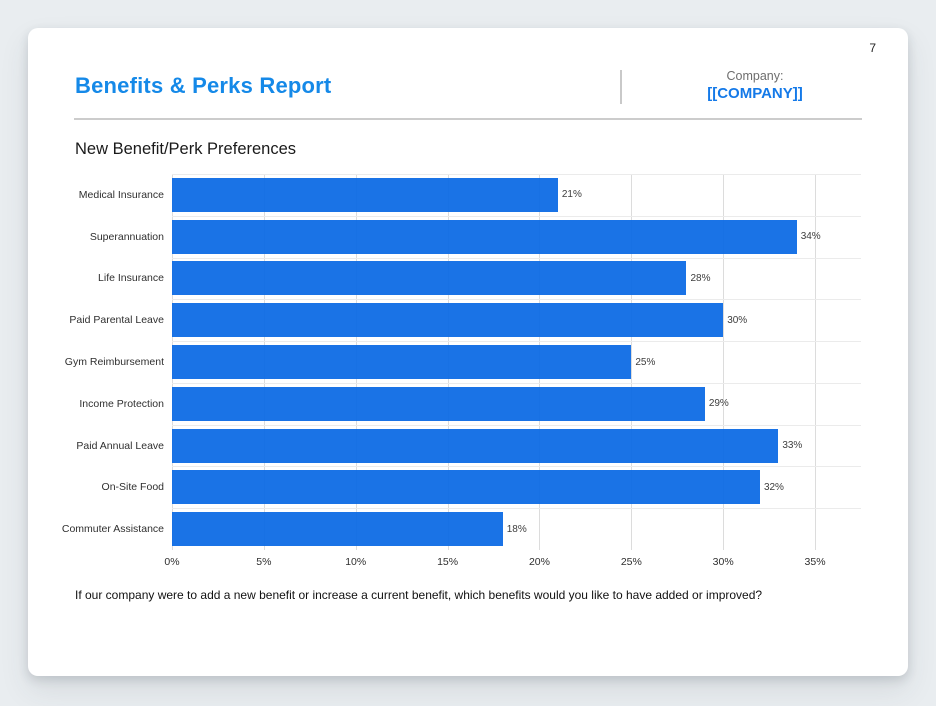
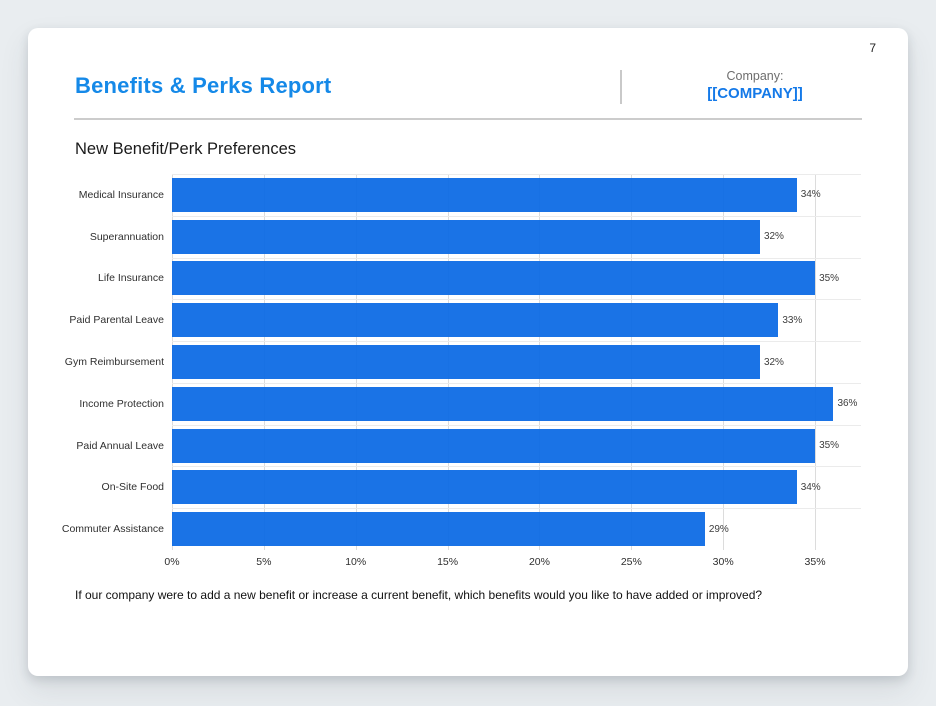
Medical Insurance: 21% -> 34%
Superannuation: 34% -> 32%
Life Insurance: 28% -> 35%
Paid Parental Leave: 30% -> 33%
Gym Reimbursement: 25% -> 32%
Income Protection: 29% -> 36%
Paid Annual Leave: 33% -> 35%
On-Site Food: 32% -> 34%
Commuter Assistance: 18% -> 29%
